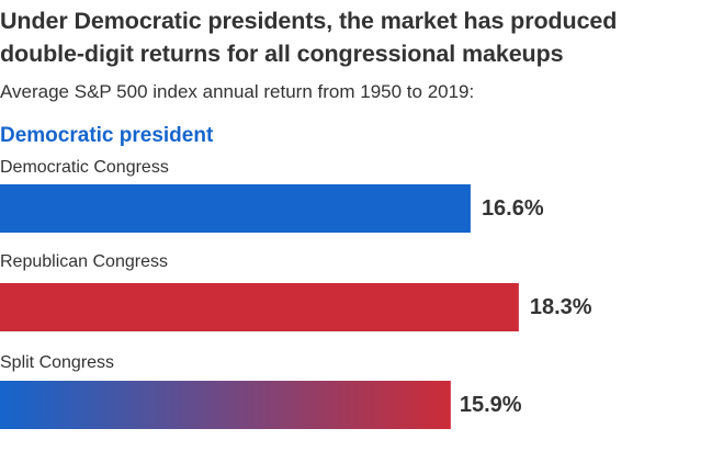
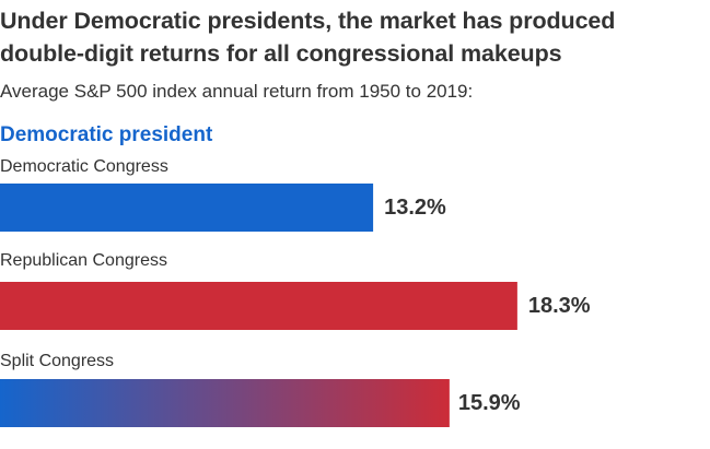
Democratic Congress: 16.6% -> 13.2%
